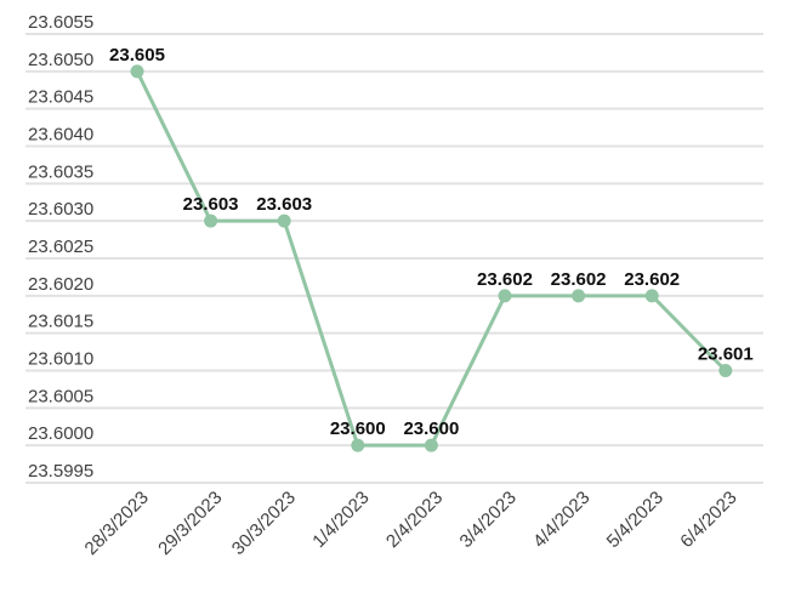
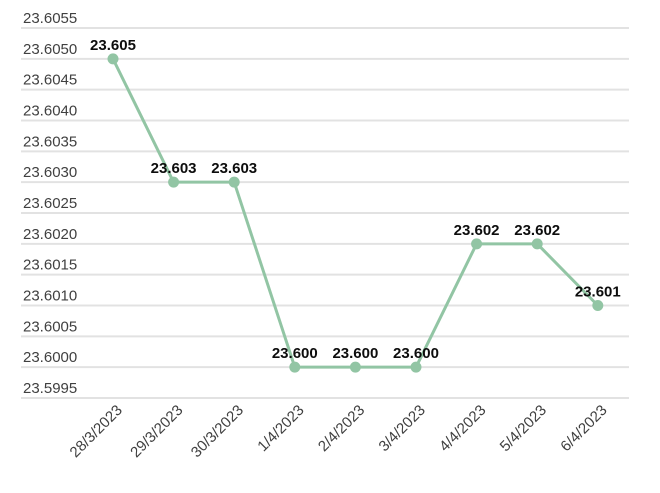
3/4/2023: 23.602 -> 23.600
